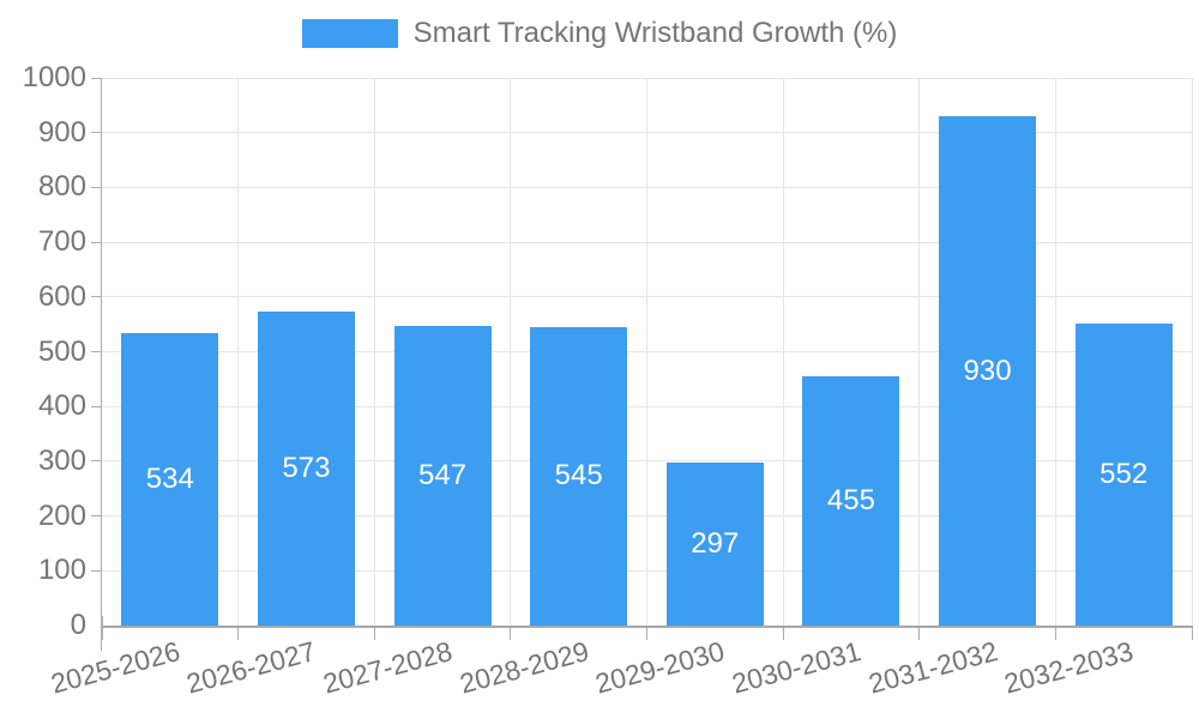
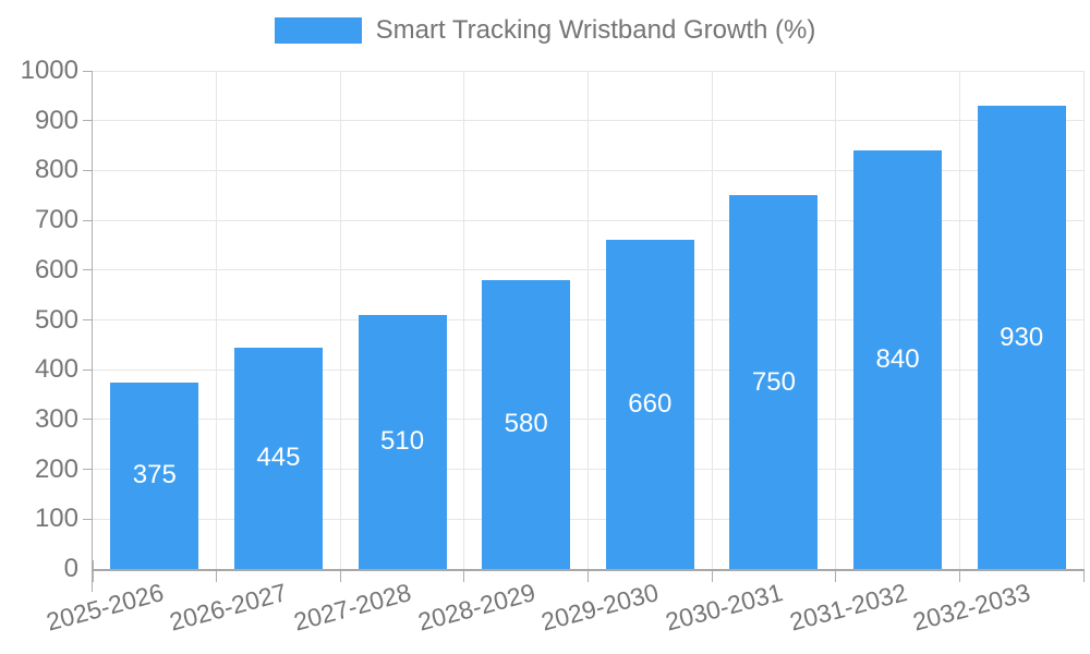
2025-2026: 534 -> 375
2026-2027: 573 -> 445
2027-2028: 547 -> 510
2028-2029: 545 -> 580
2029-2030: 297 -> 660
2030-2031: 455 -> 750
2031-2032: 930 -> 840
2032-2033: 552 -> 930
